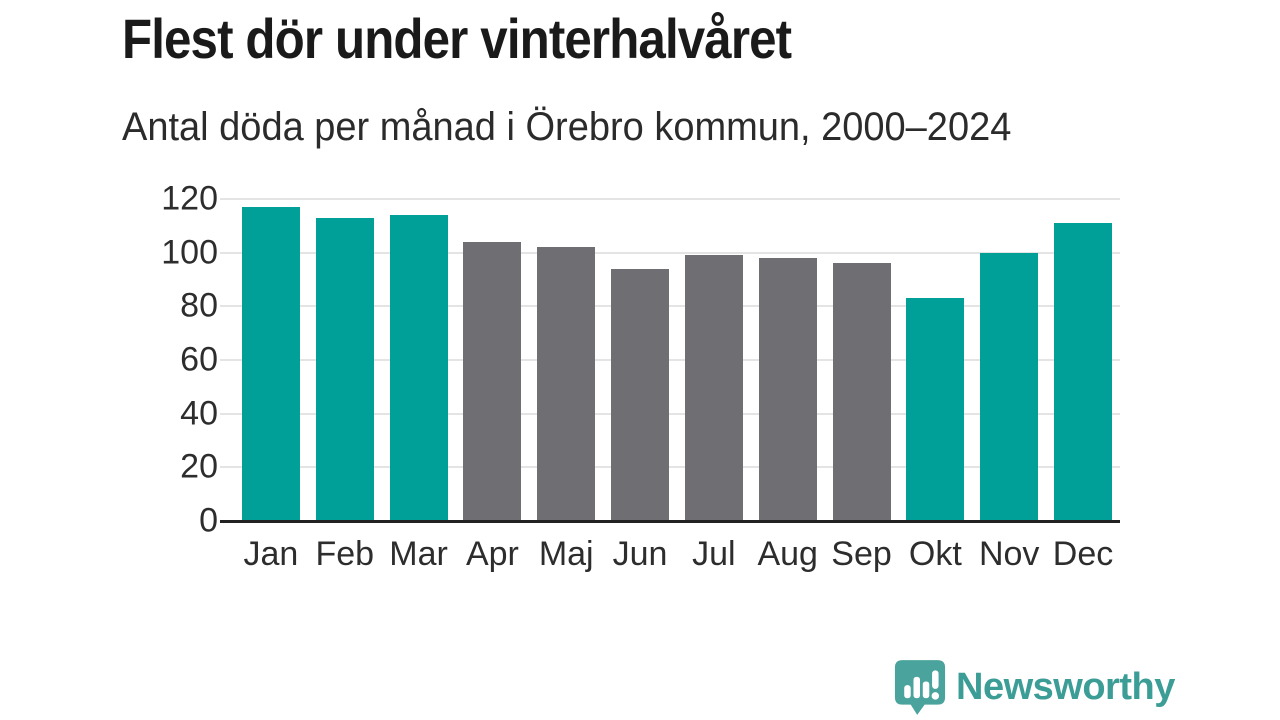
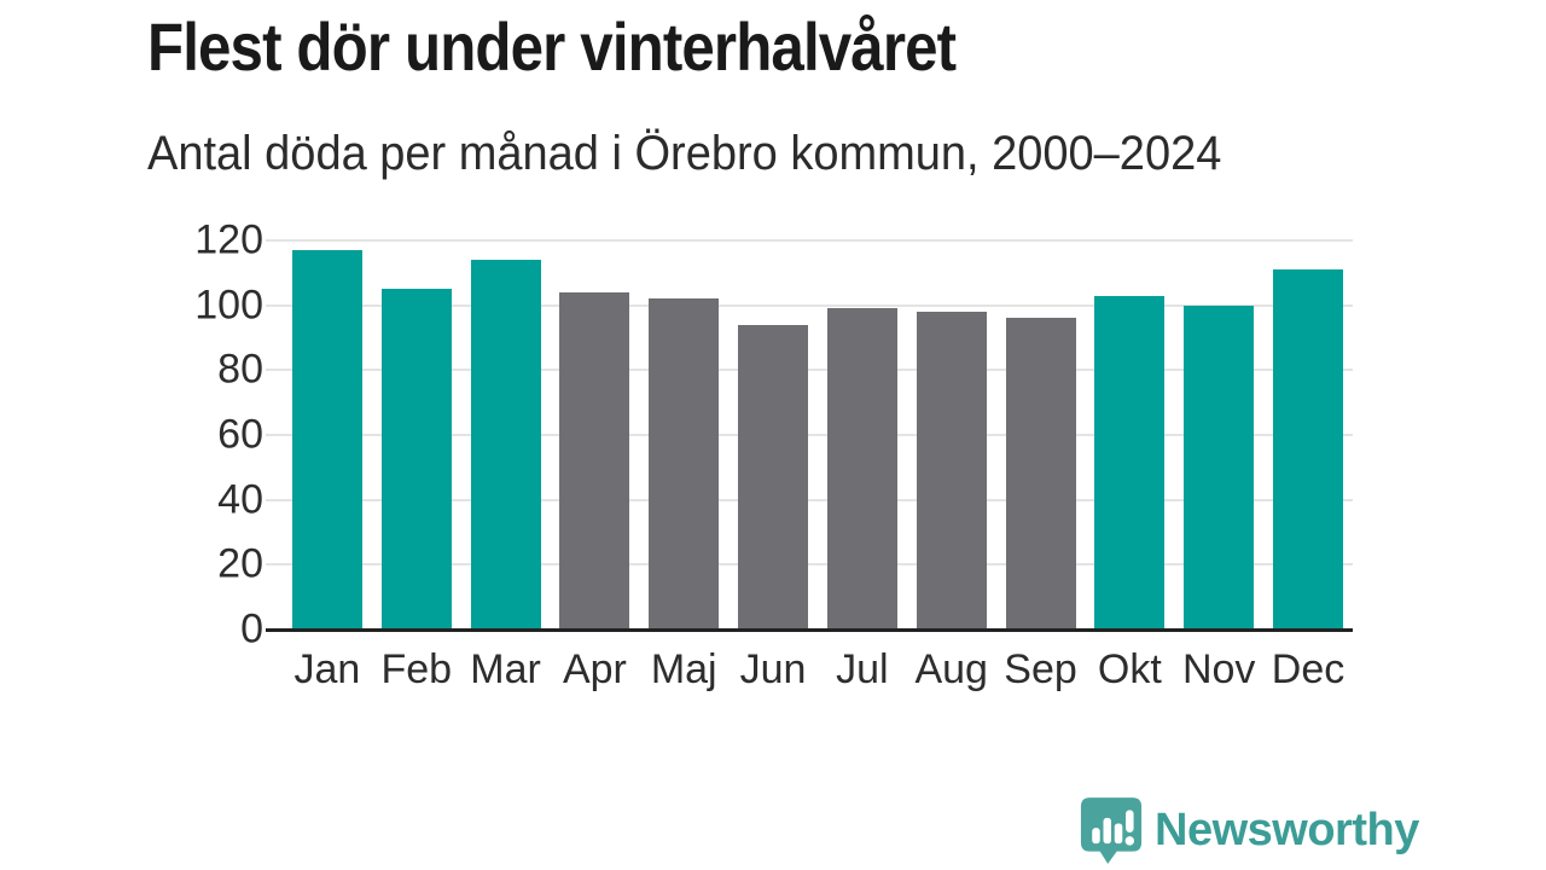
Feb: 113 -> 105
Okt: 83 -> 103
